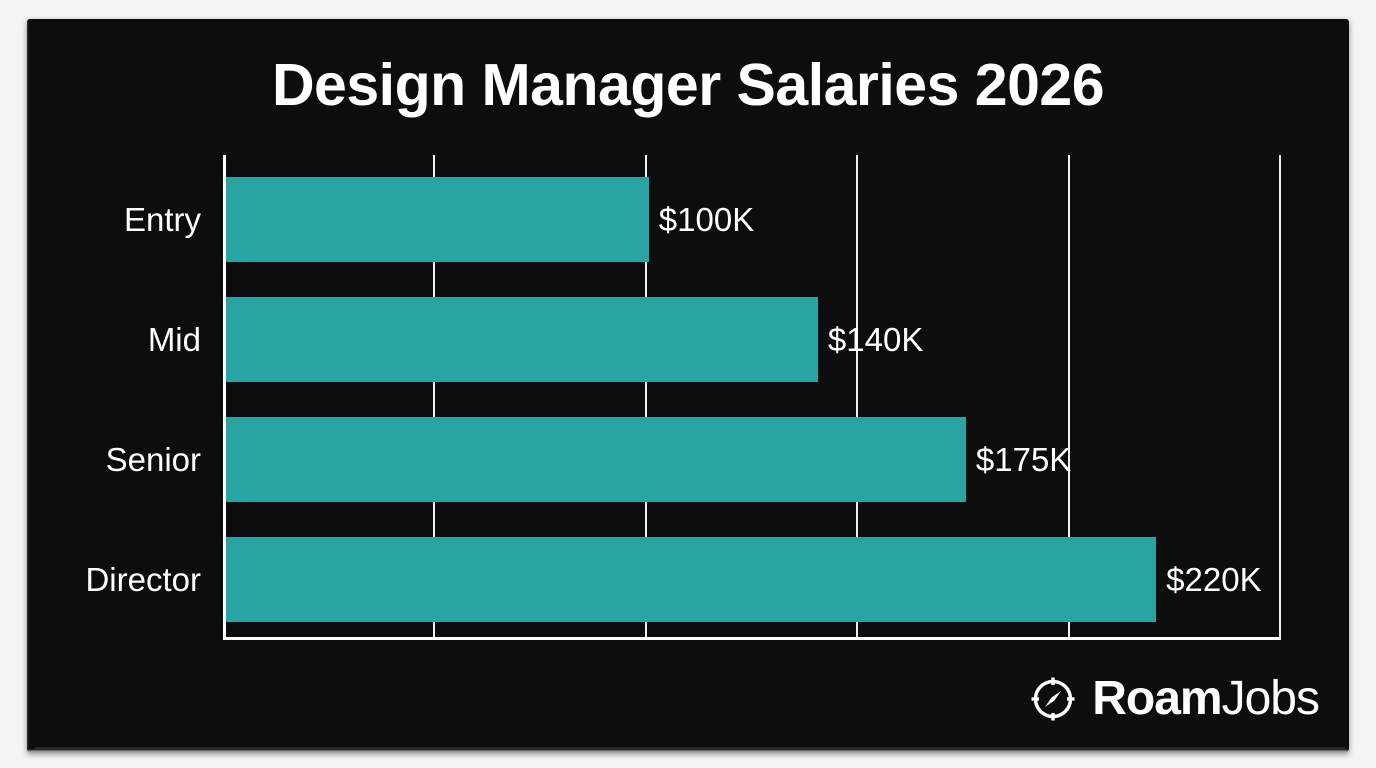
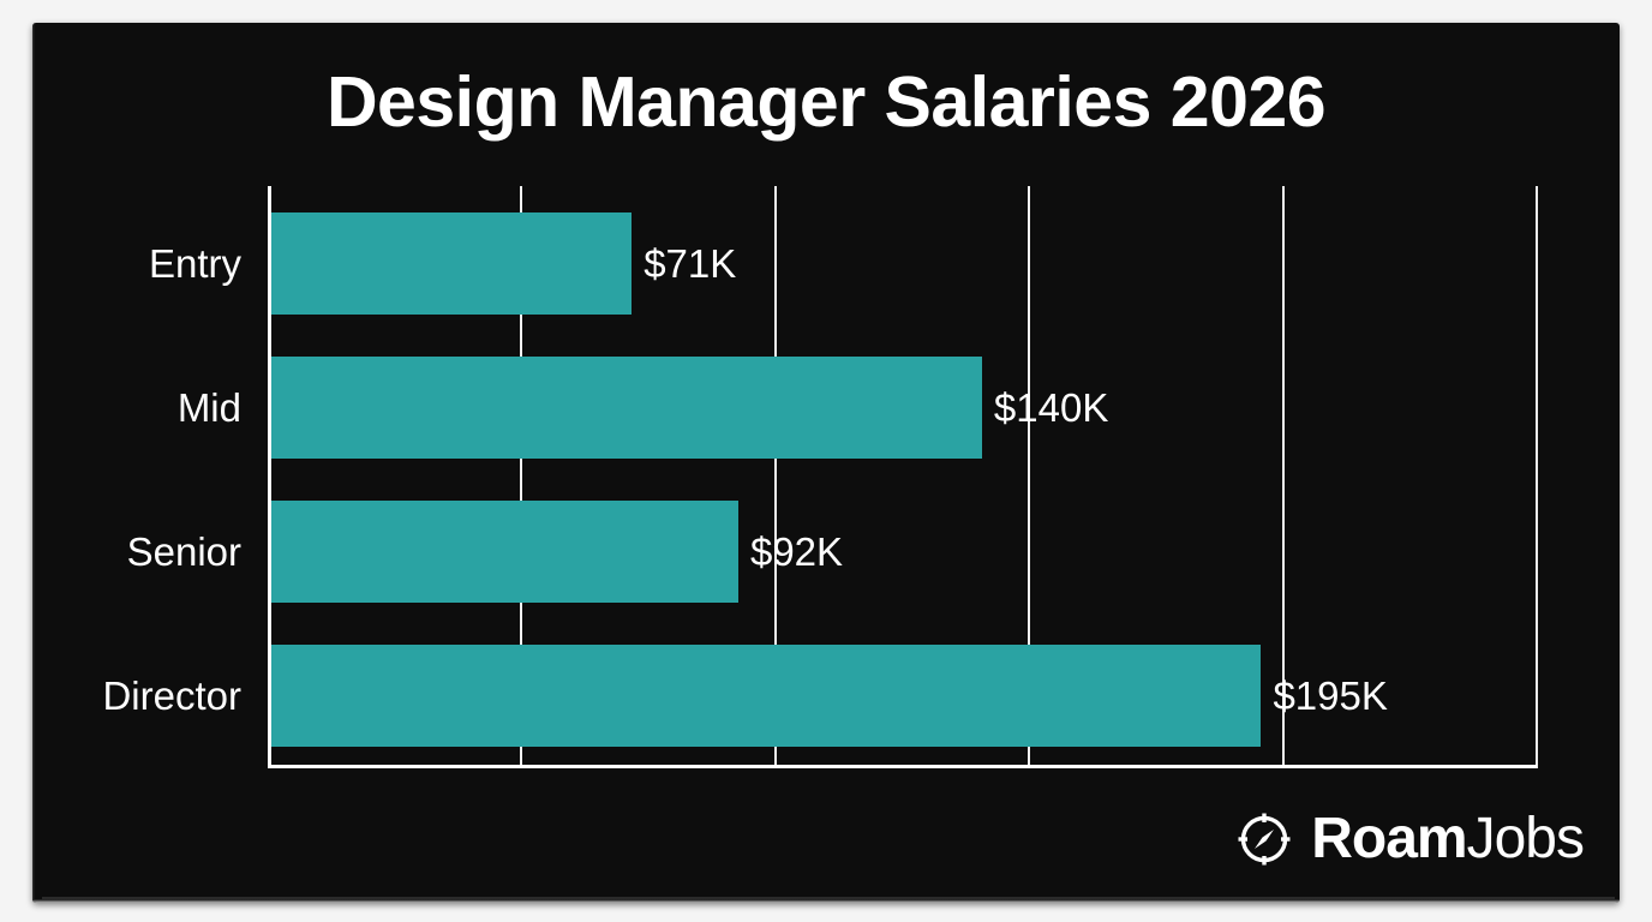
Entry: $100K -> $71K
Senior: $175K -> $92K
Director: $220K -> $195K
